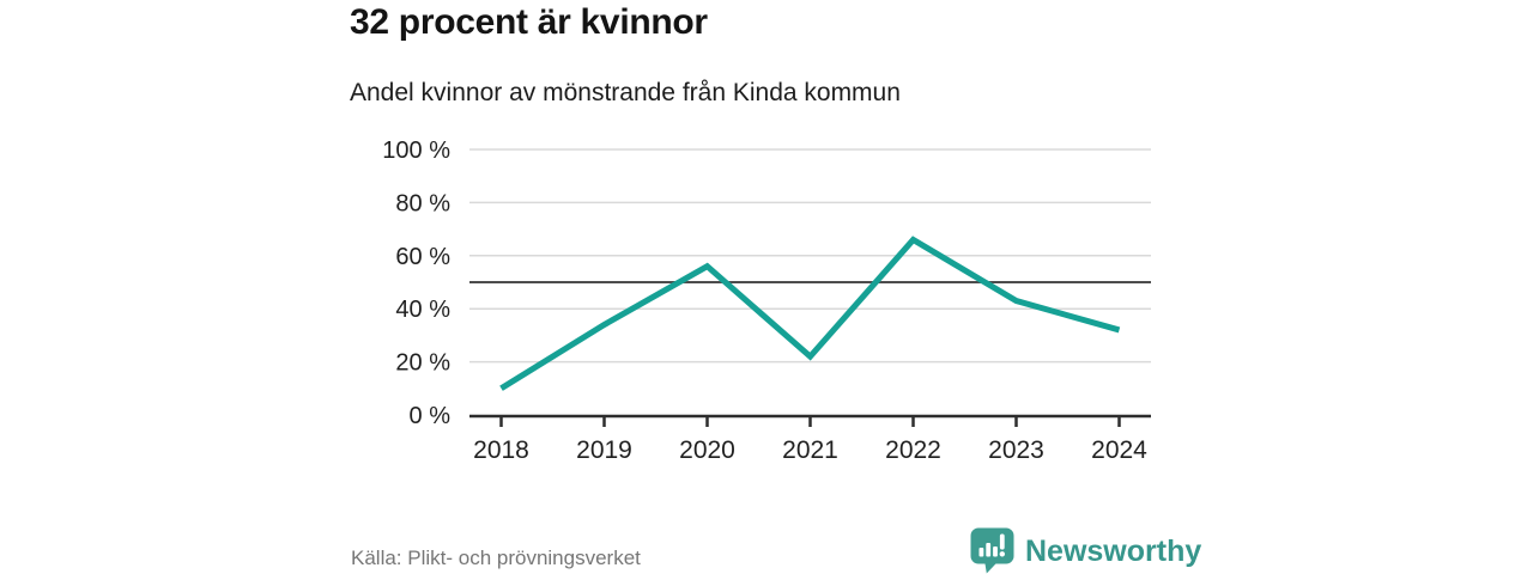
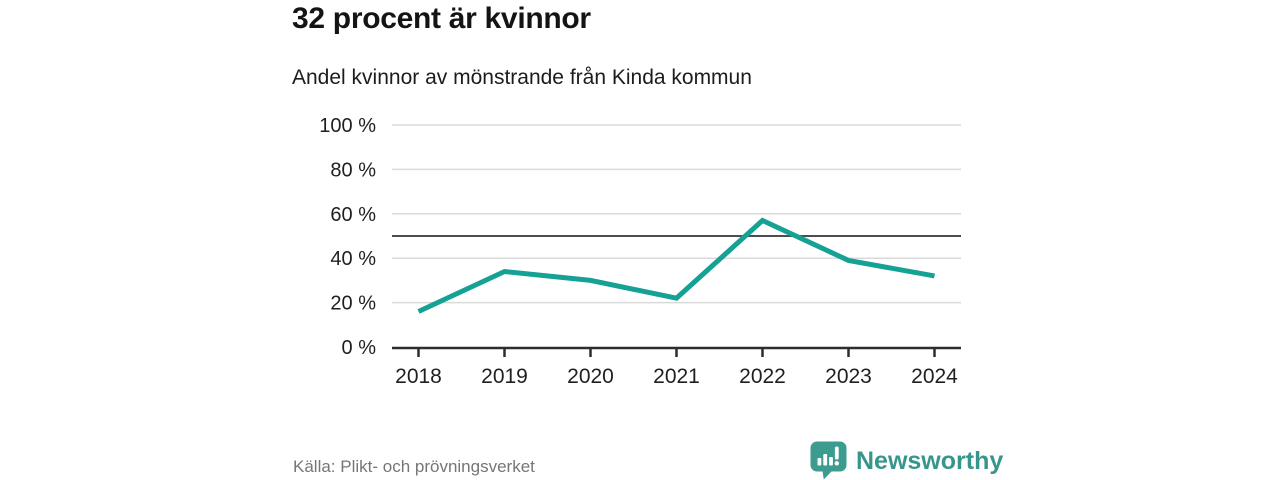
2018: 10% -> 16%
2020: 56% -> 30%
2022: 66% -> 57%
2023: 43% -> 39%
